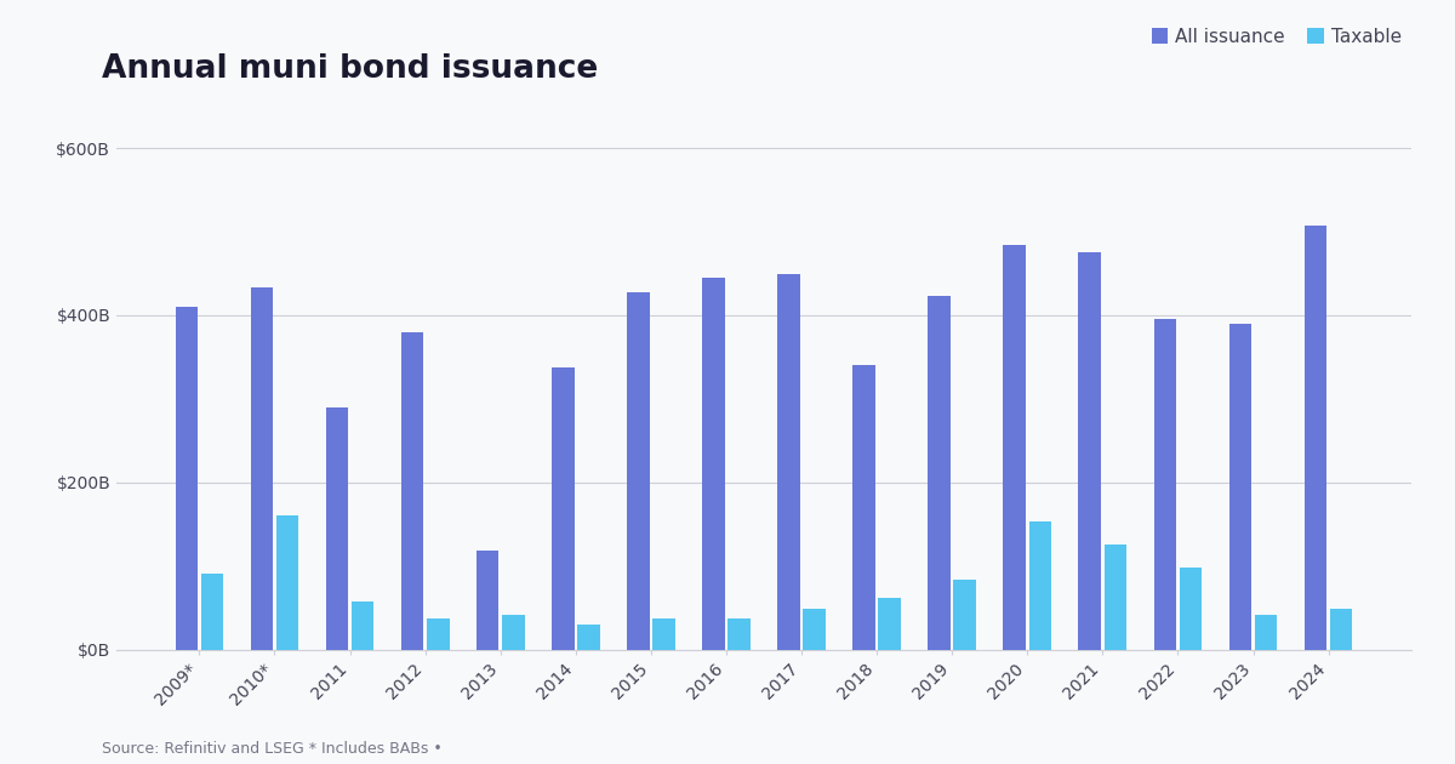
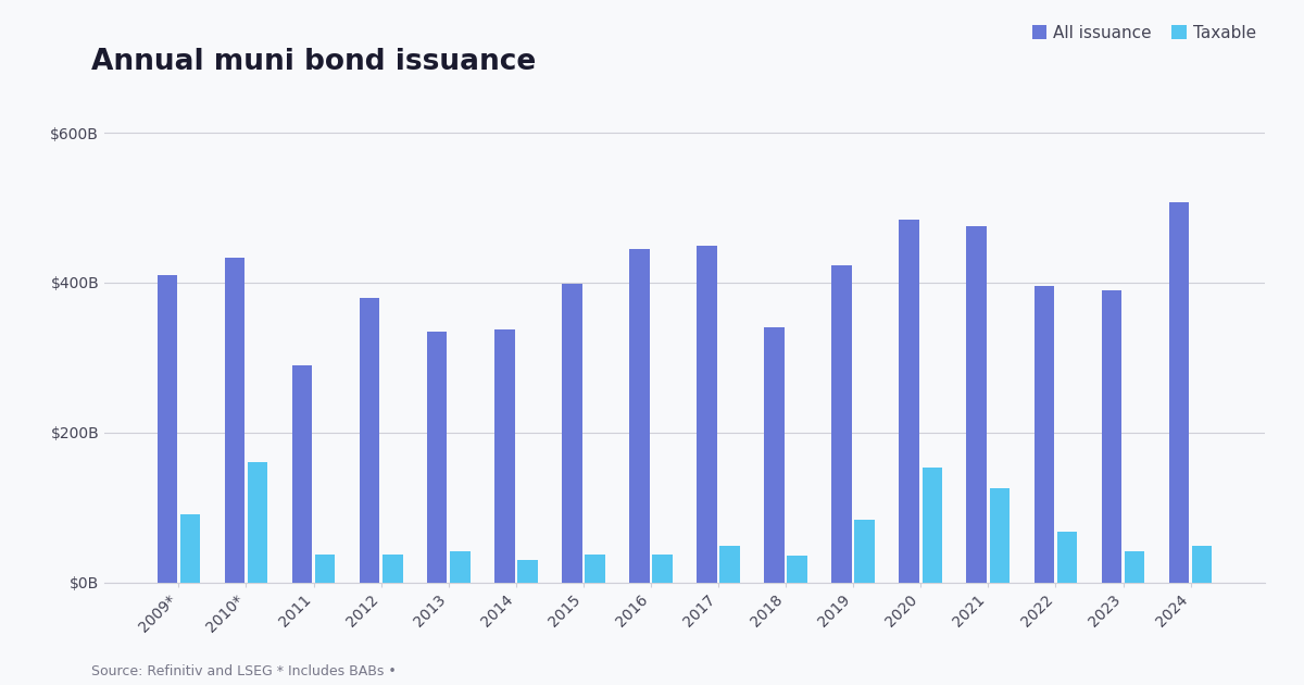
Taxable/2011: $58B -> $37B
All issuance/2013: $118B -> $335B
All issuance/2015: $428B -> $398B
Taxable/2018: $62B -> $35B
Taxable/2022: $98B -> $67B
